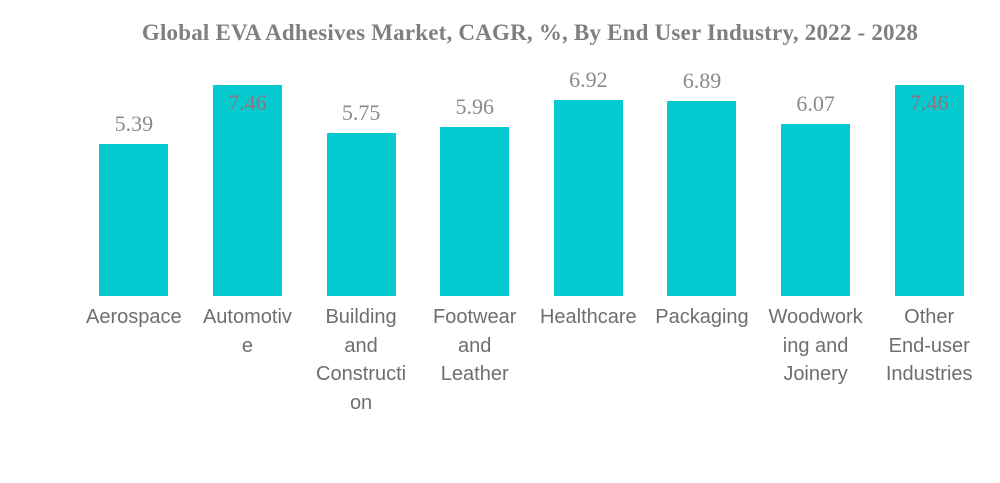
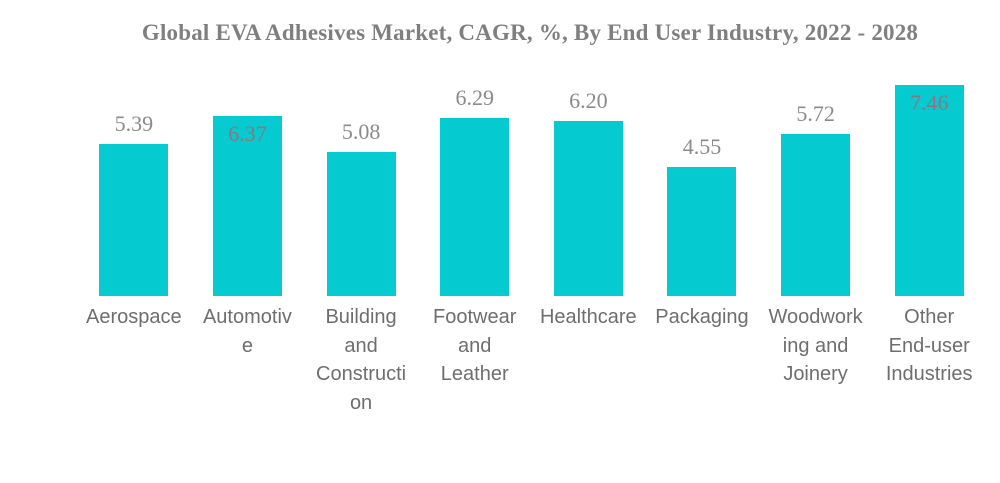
Automotive: 7.46 -> 6.37
Building and Construction: 5.75 -> 5.08
Footwear and Leather: 5.96 -> 6.29
Healthcare: 6.92 -> 6.20
Packaging: 6.89 -> 4.55
Woodworking and Joinery: 6.07 -> 5.72
